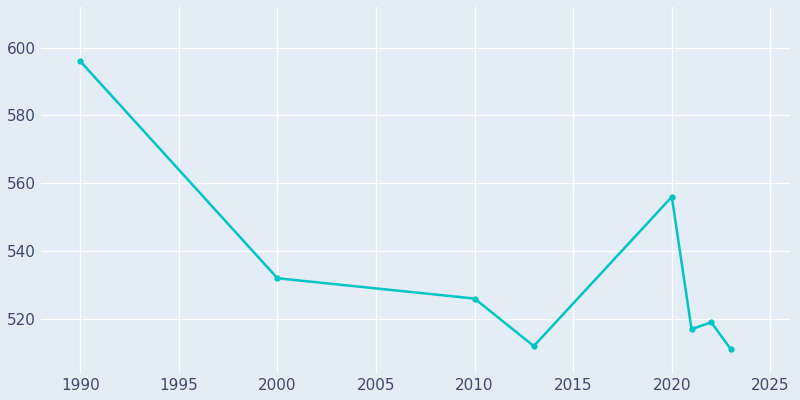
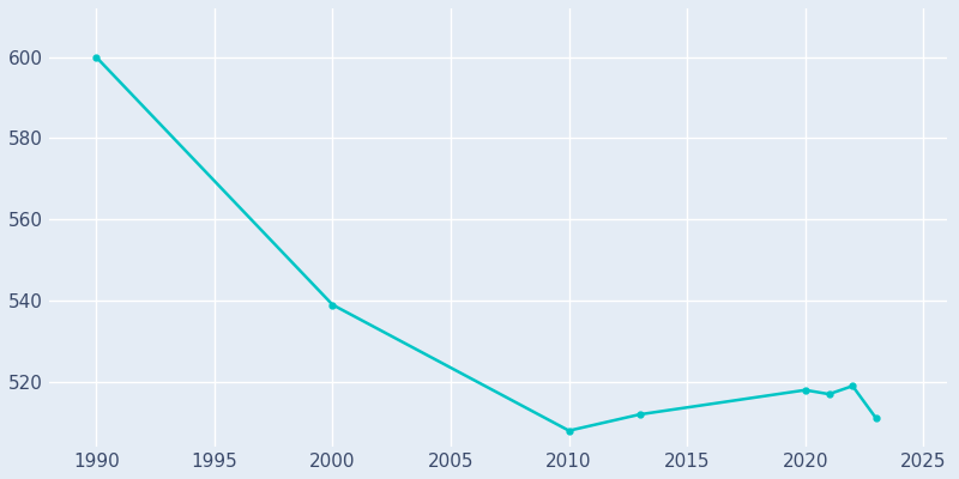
1990: 596 -> 600
2000: 532 -> 539
2010: 526 -> 508
2020: 556 -> 518
